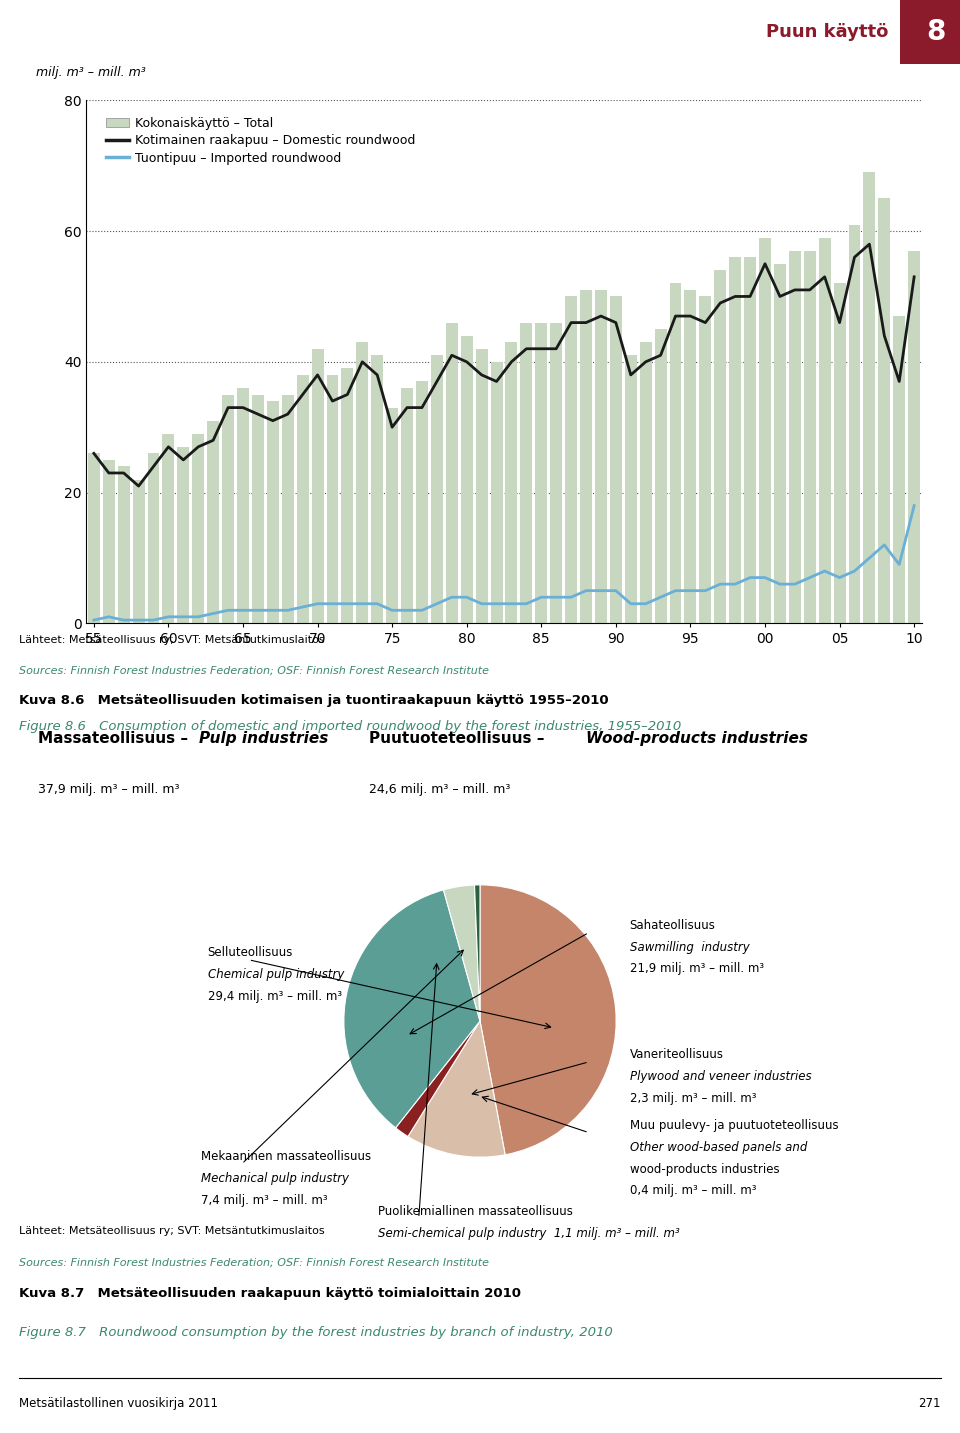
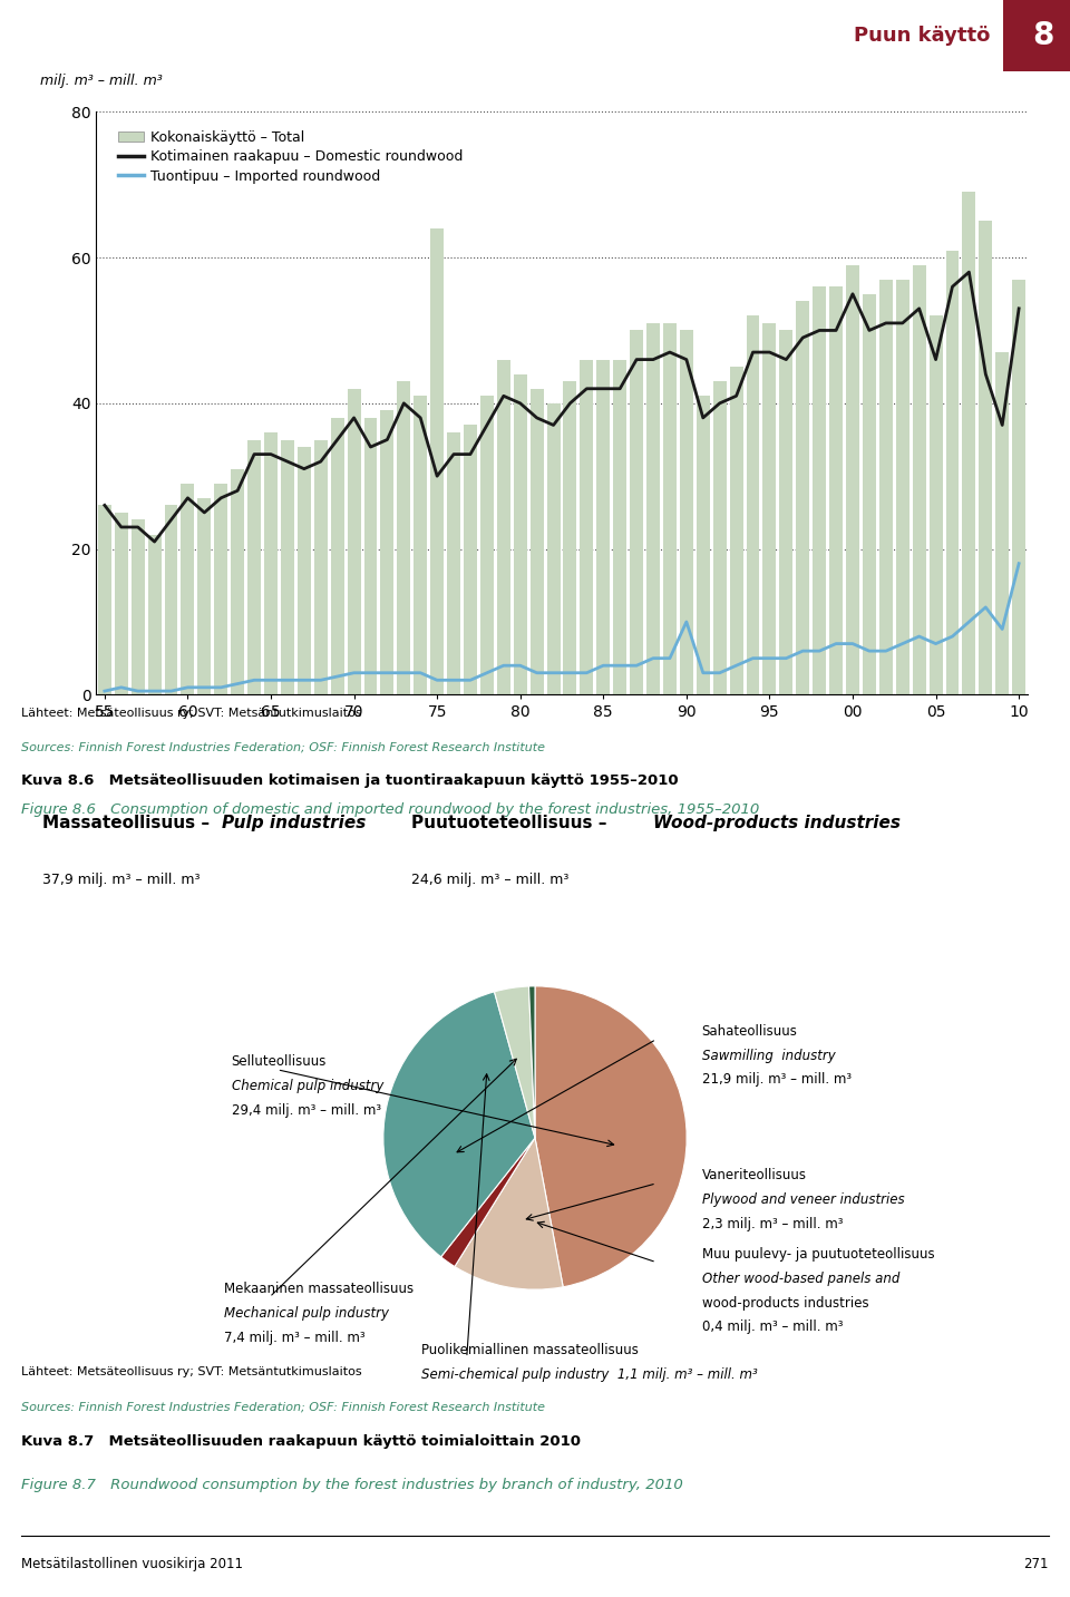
Kokonaiskäyttö – Total/75: 33 -> 64
Tuontipuu – Imported roundwood/90: 5.0 -> 10.0
